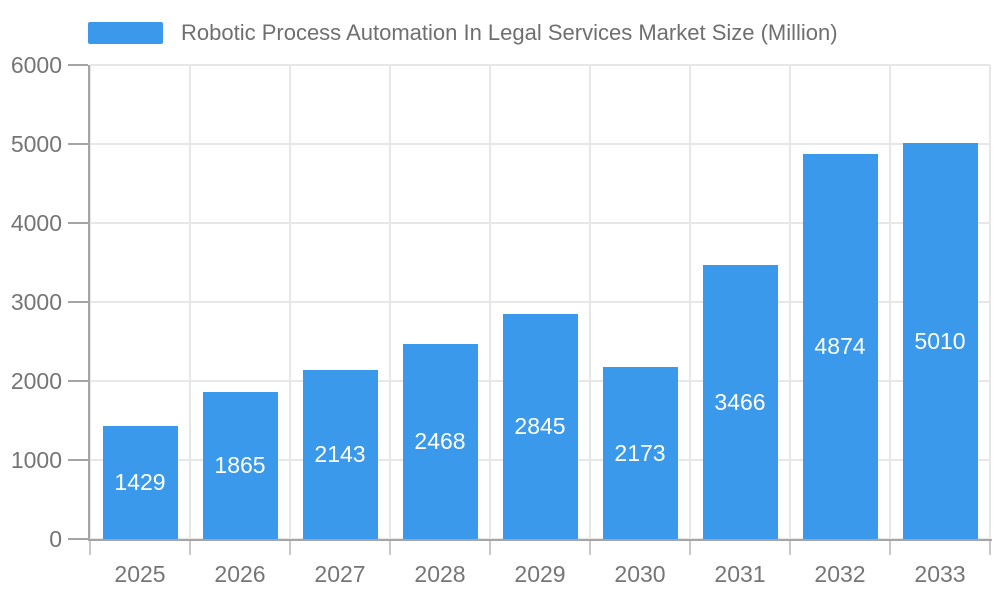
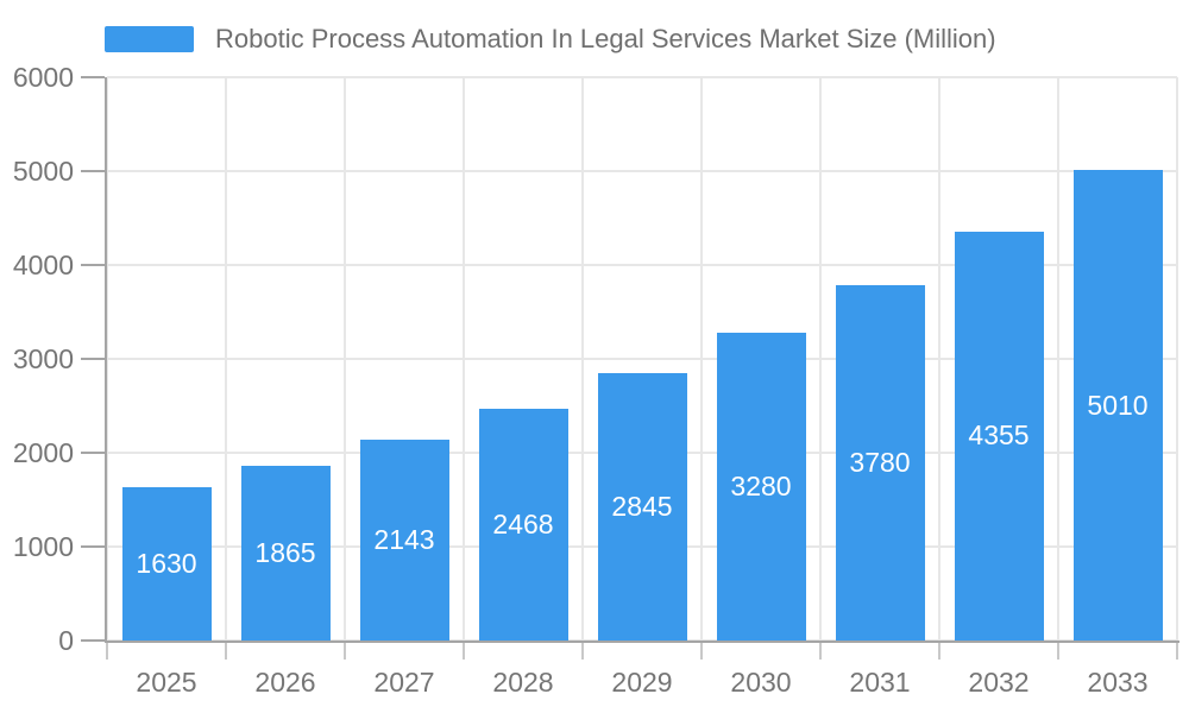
2025: 1429 -> 1630
2030: 2173 -> 3280
2031: 3466 -> 3780
2032: 4874 -> 4355
